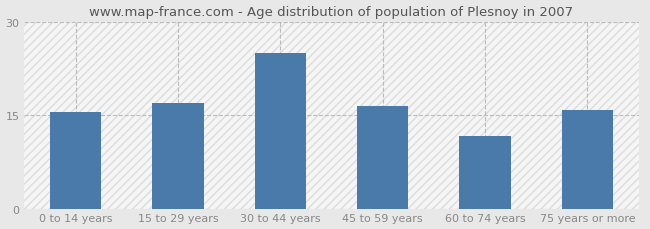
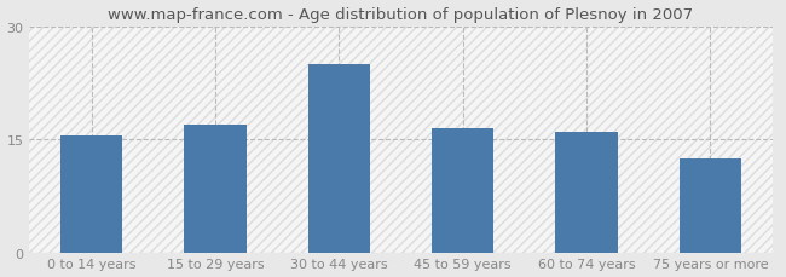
60 to 74 years: 11.6 -> 16.0
75 years or more: 15.8 -> 12.5
